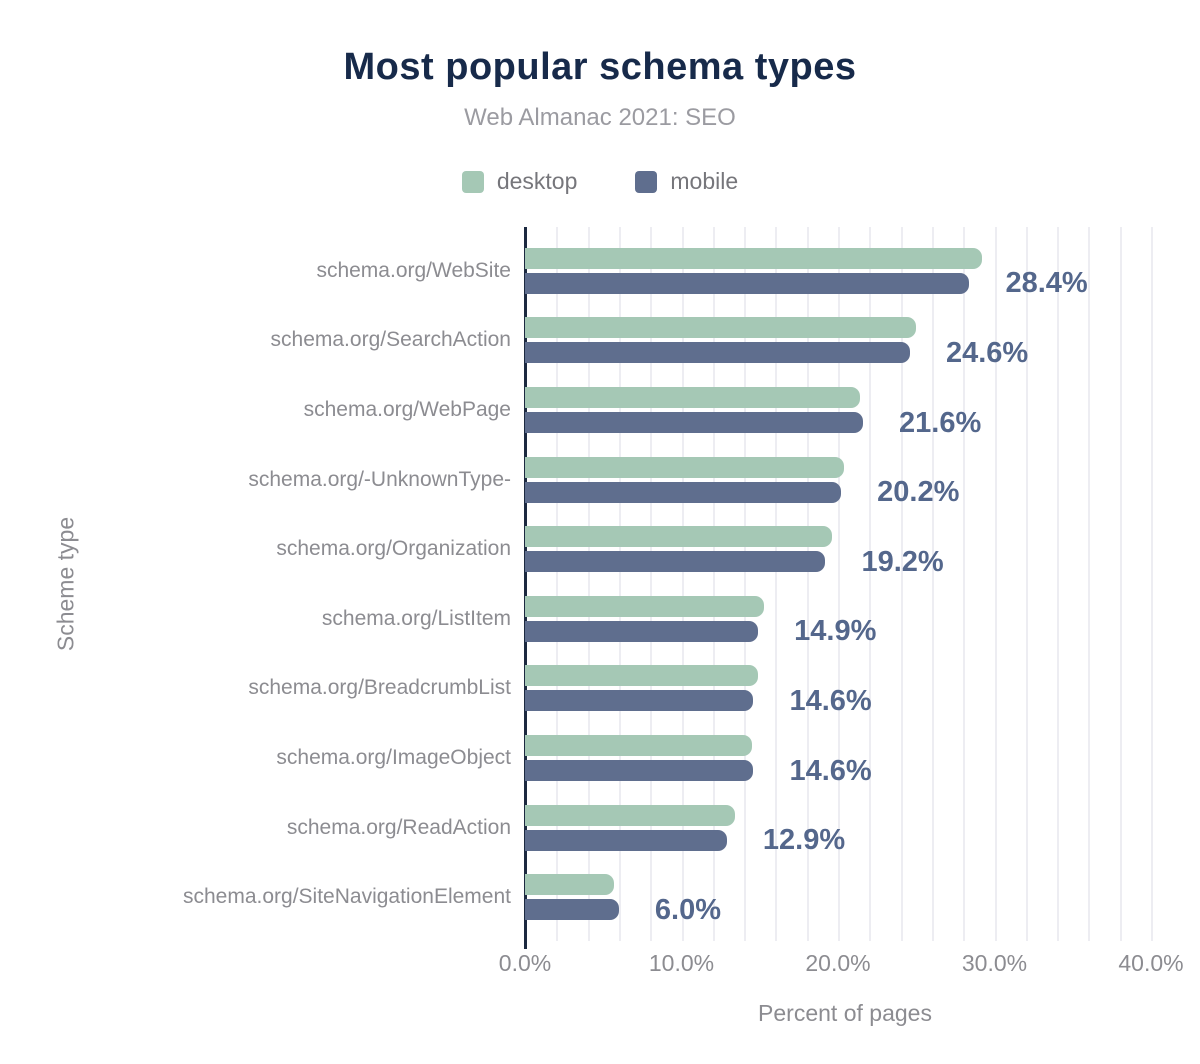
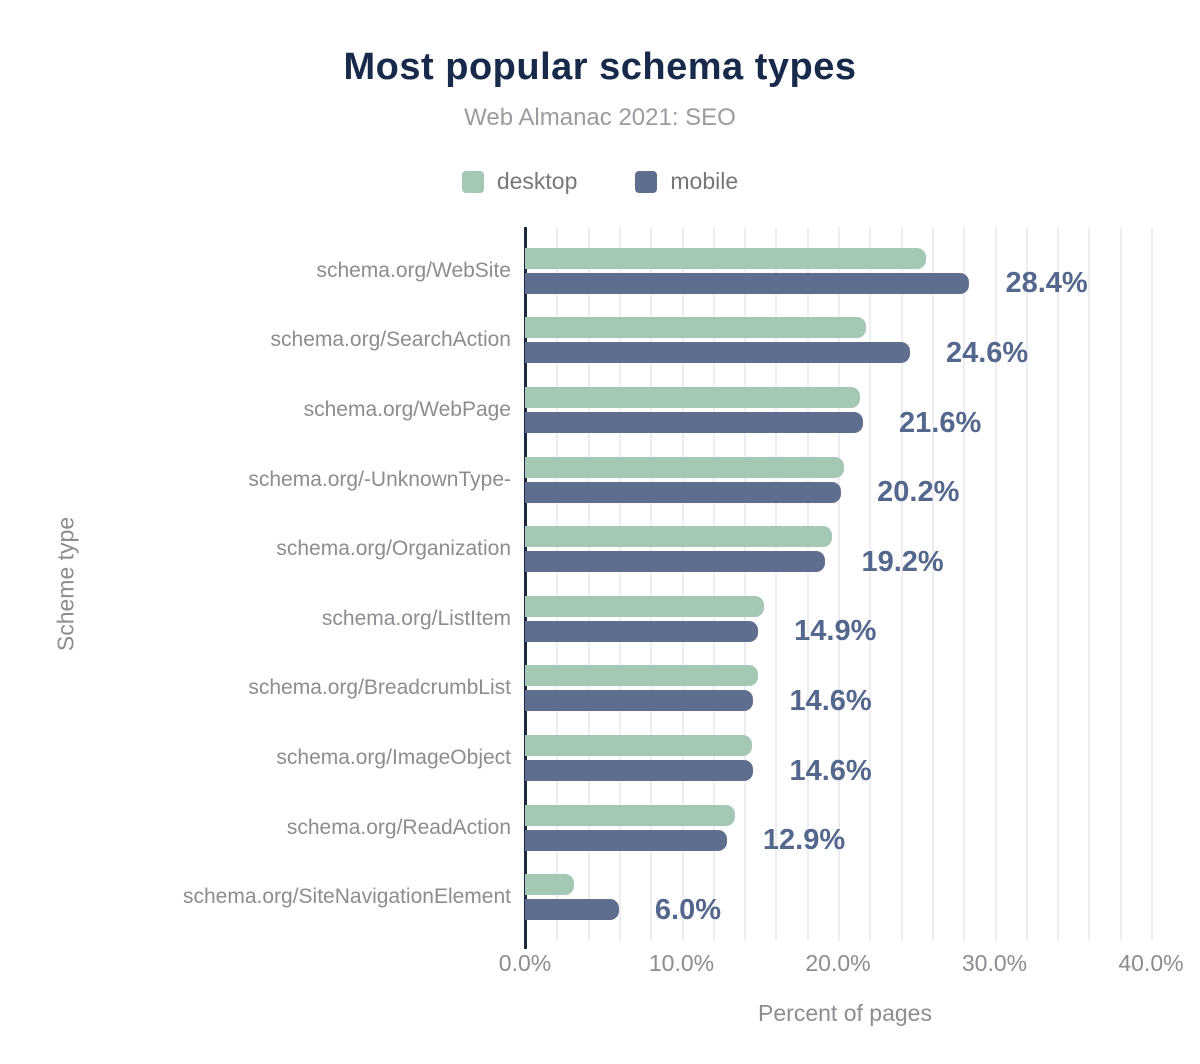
desktop/schema.org/WebSite: 29.2% -> 25.6%
desktop/schema.org/SearchAction: 25.0% -> 21.8%
desktop/schema.org/SiteNavigationElement: 5.7% -> 3.1%
